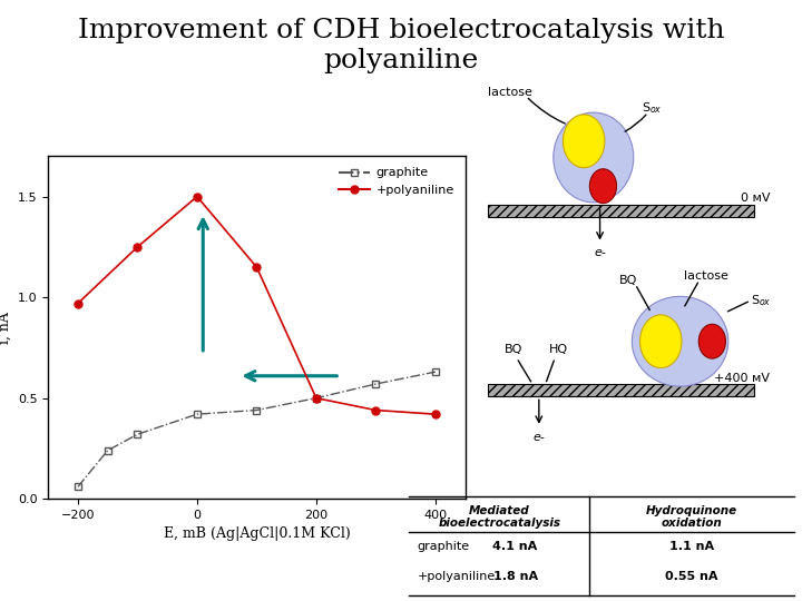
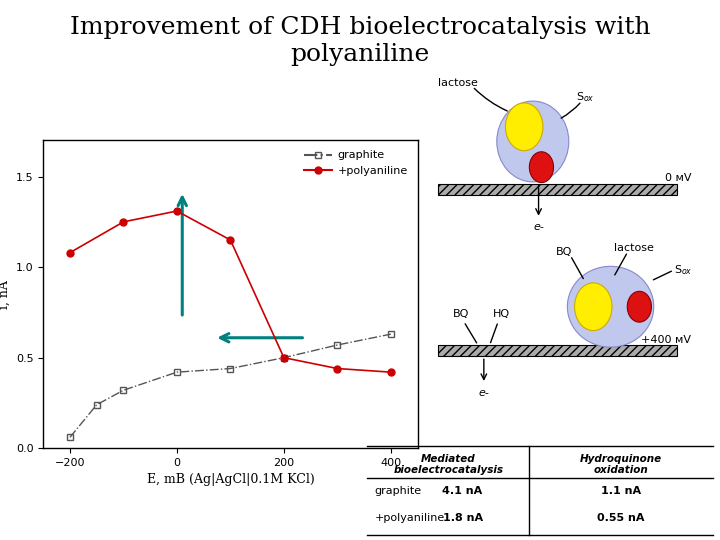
+polyaniline/−200: 0.97 -> 1.08
+polyaniline/0: 1.50 -> 1.31
